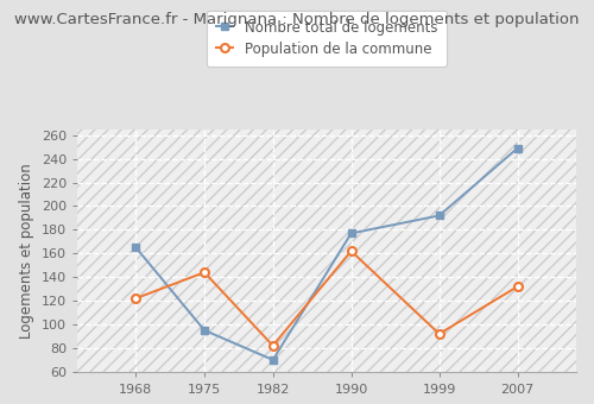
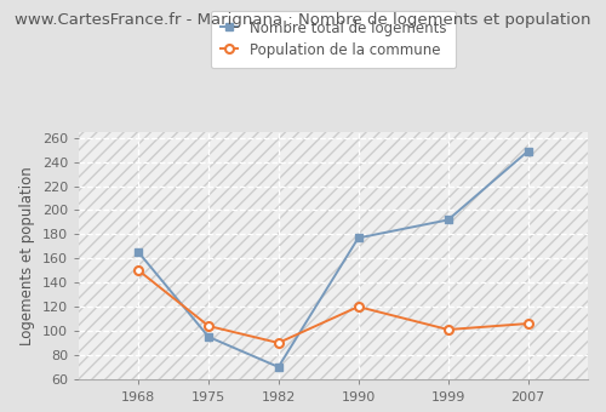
Population de la commune/1968: 122 -> 150
Population de la commune/1975: 144 -> 104
Population de la commune/1982: 82 -> 90
Population de la commune/1990: 162 -> 120
Population de la commune/1999: 92 -> 101
Population de la commune/2007: 132 -> 106
